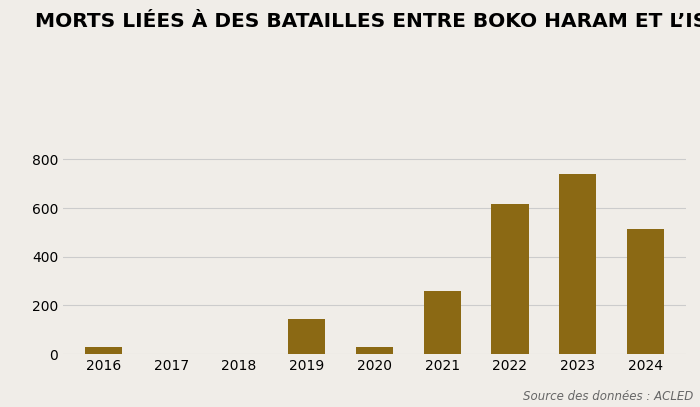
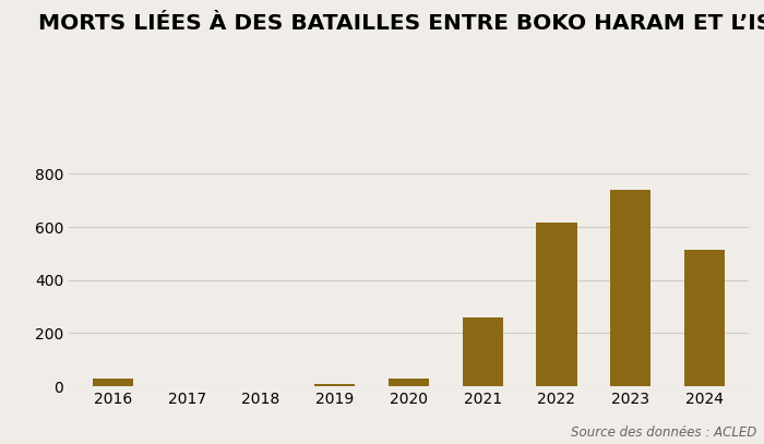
2019: 145 -> 10
